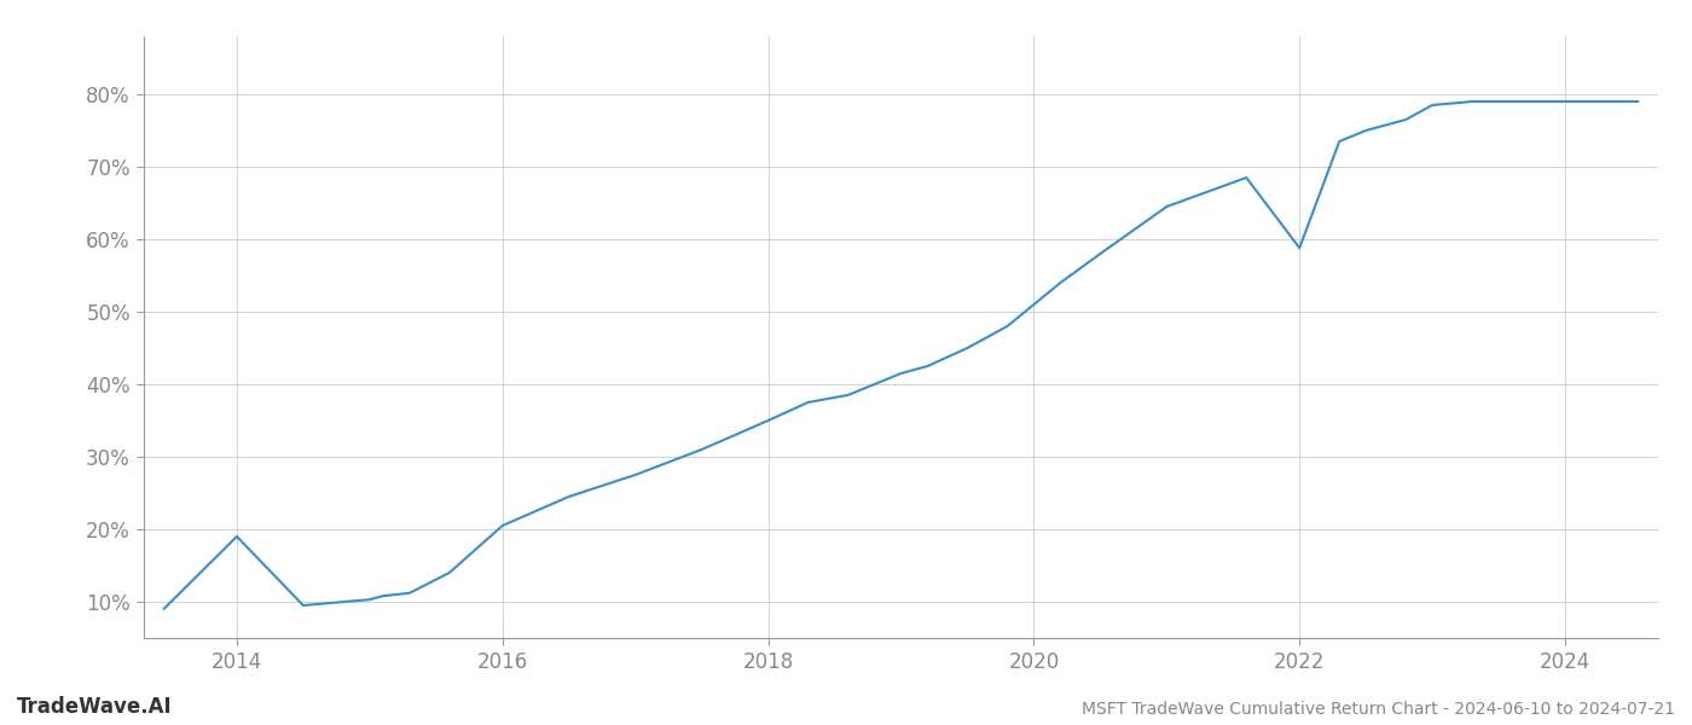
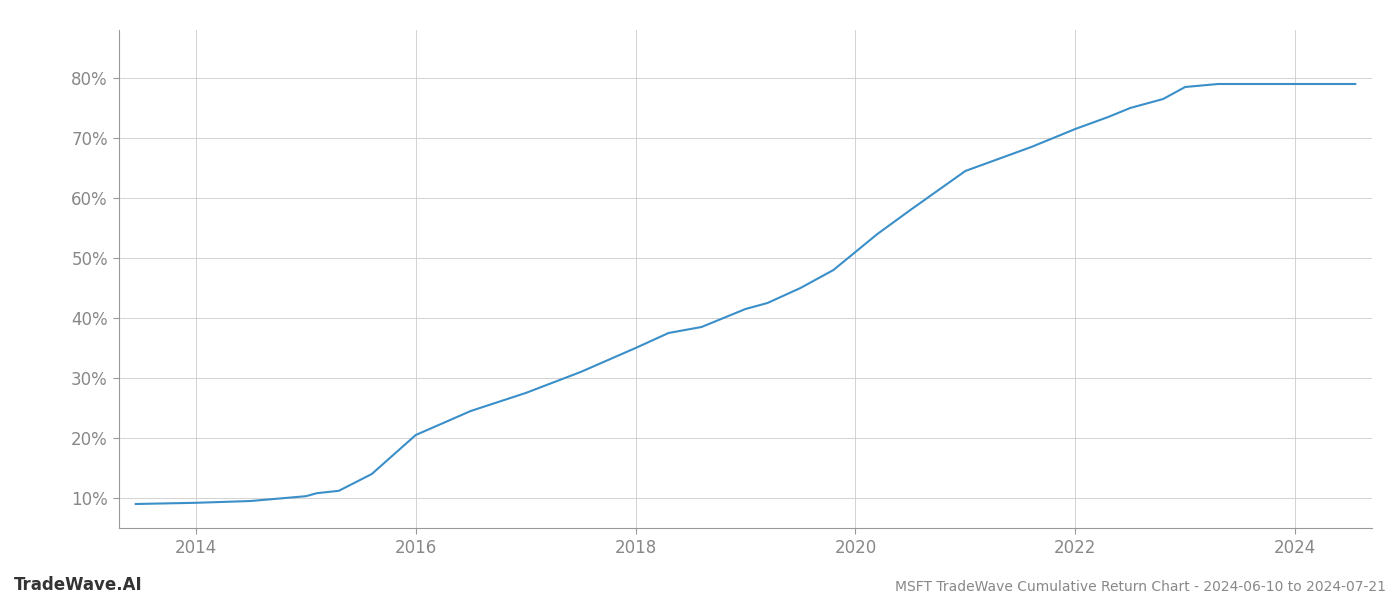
2014: 19.0% -> 9.2%
2022: 58.8% -> 71.5%
